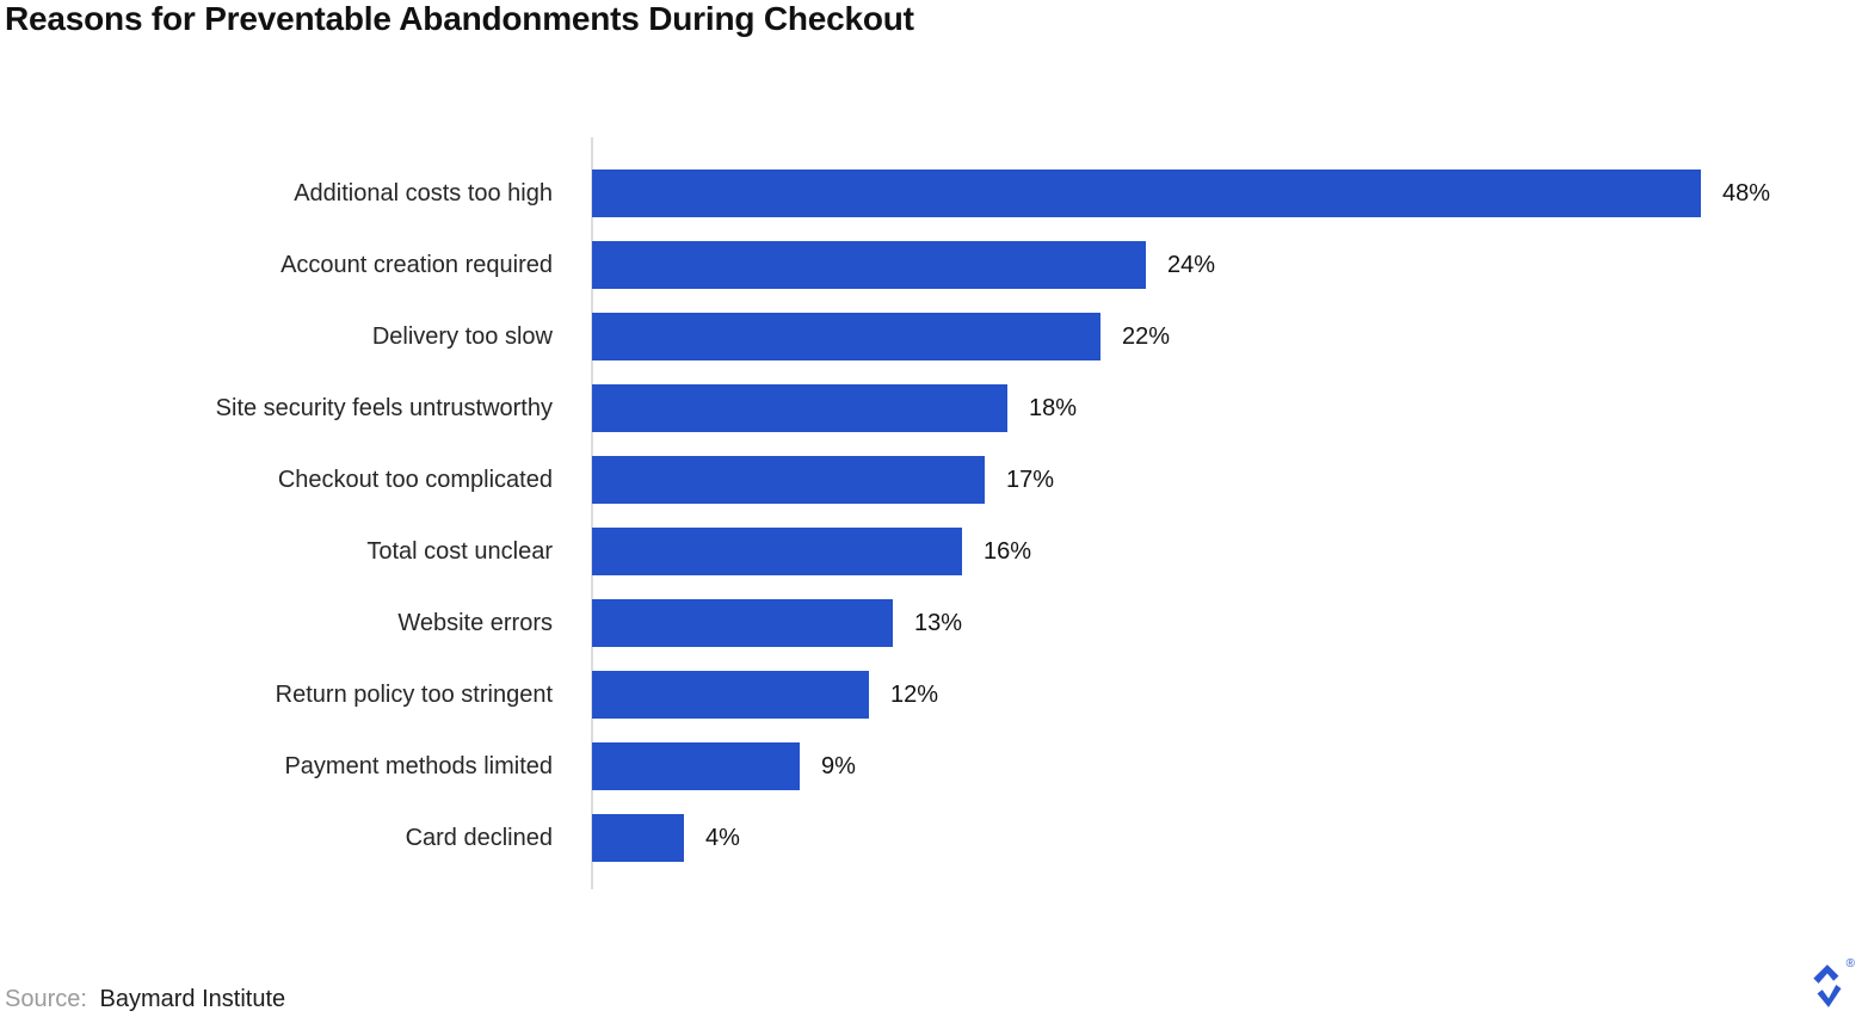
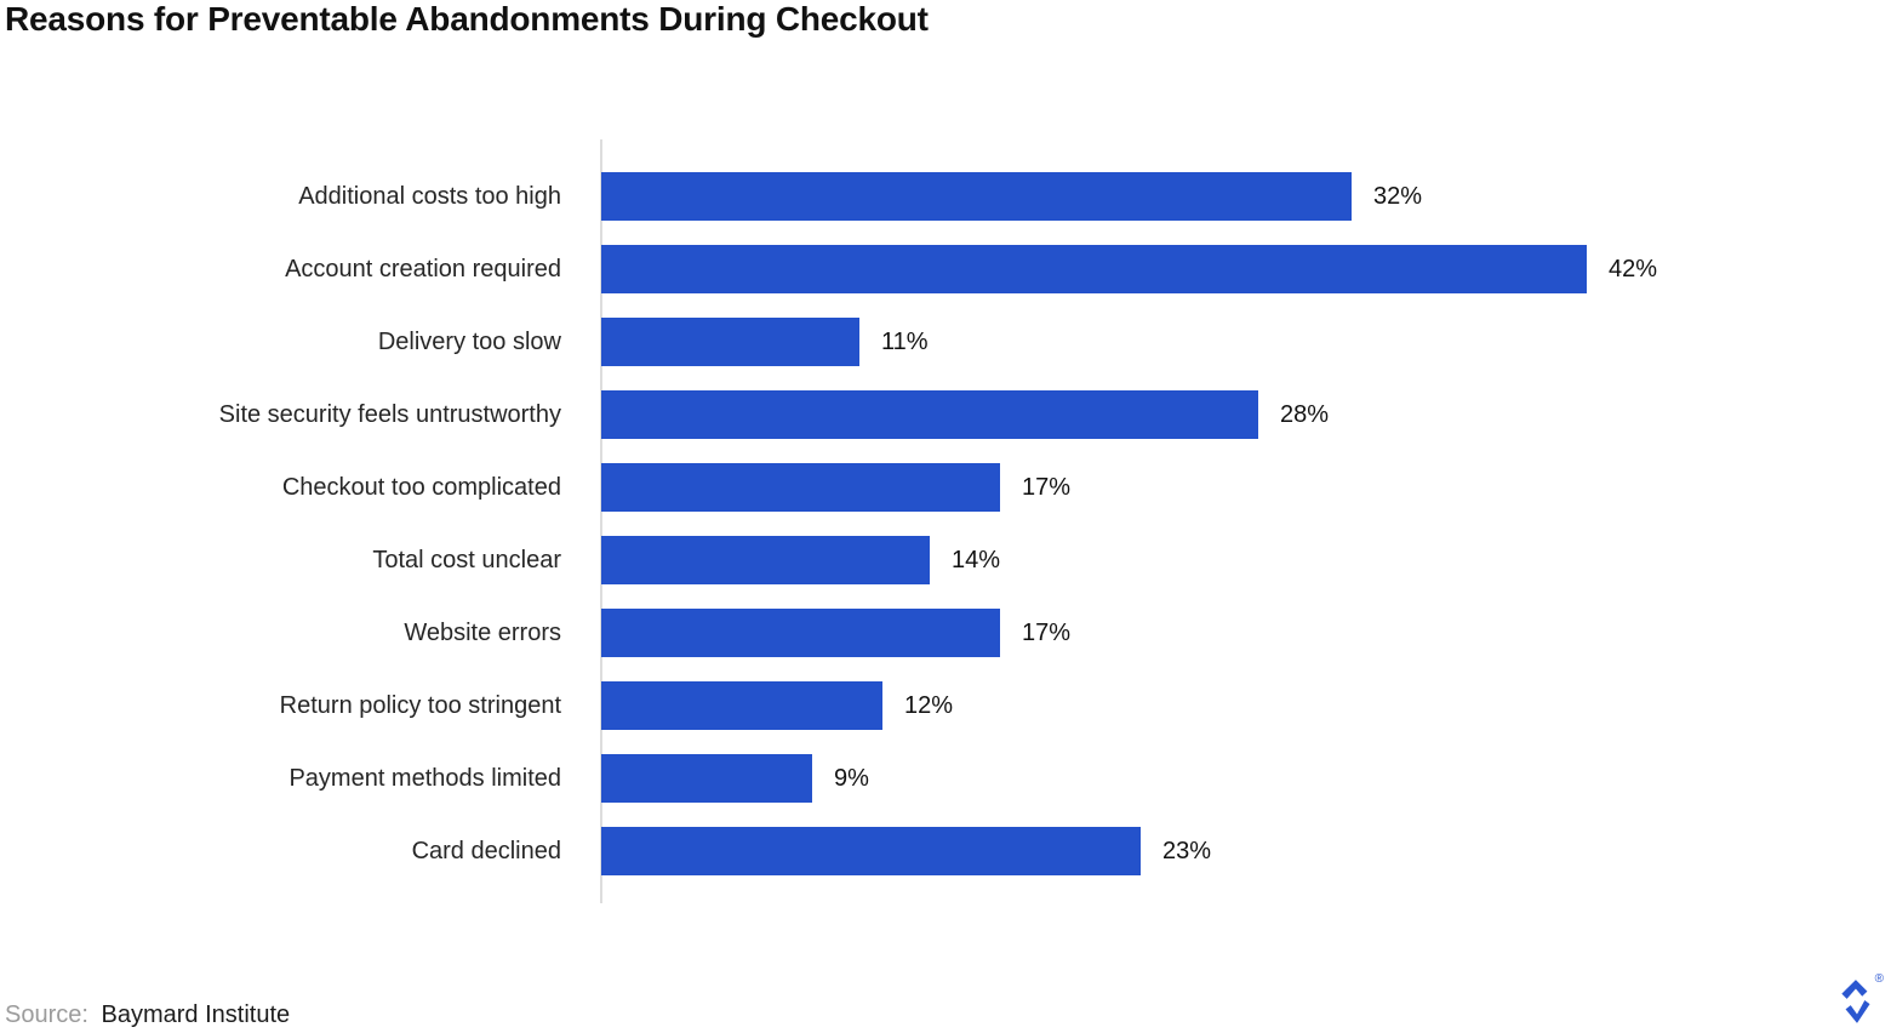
Additional costs too high: 48% -> 32%
Account creation required: 24% -> 42%
Delivery too slow: 22% -> 11%
Site security feels untrustworthy: 18% -> 28%
Total cost unclear: 16% -> 14%
Website errors: 13% -> 17%
Card declined: 4% -> 23%
